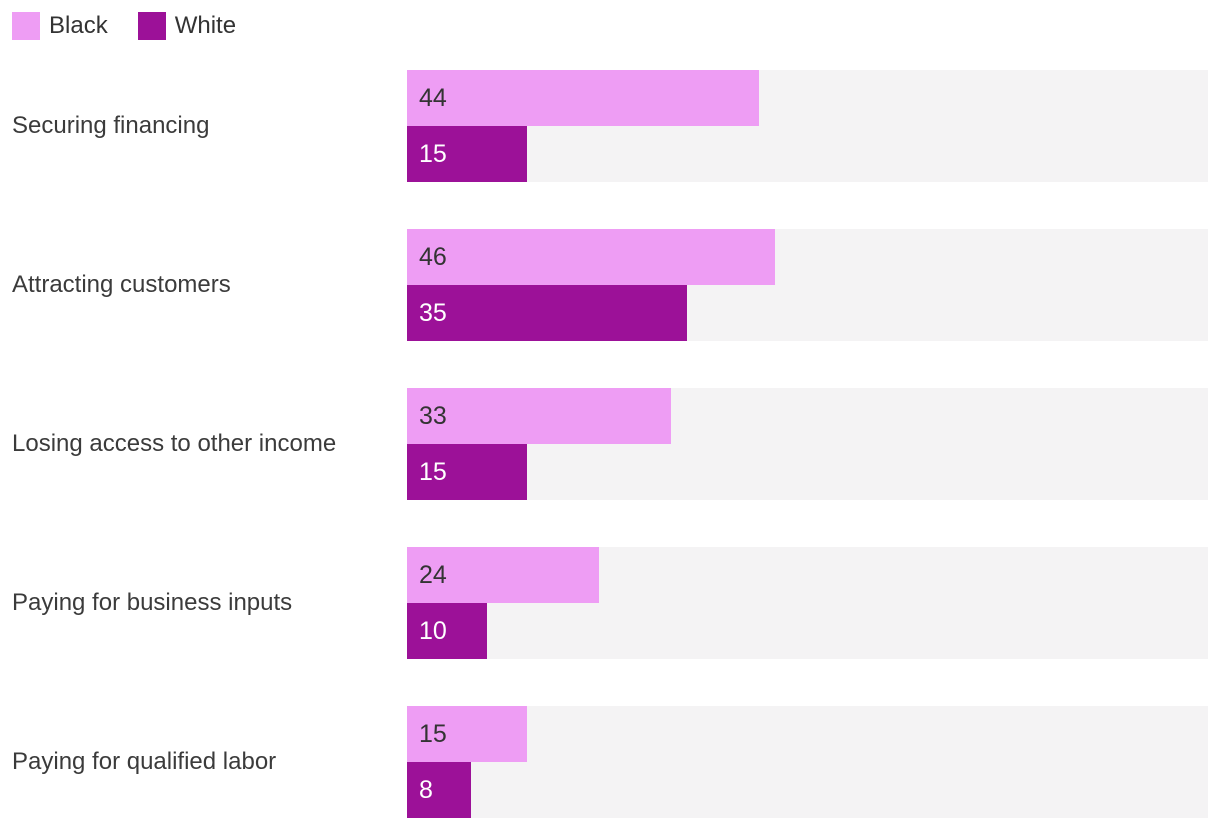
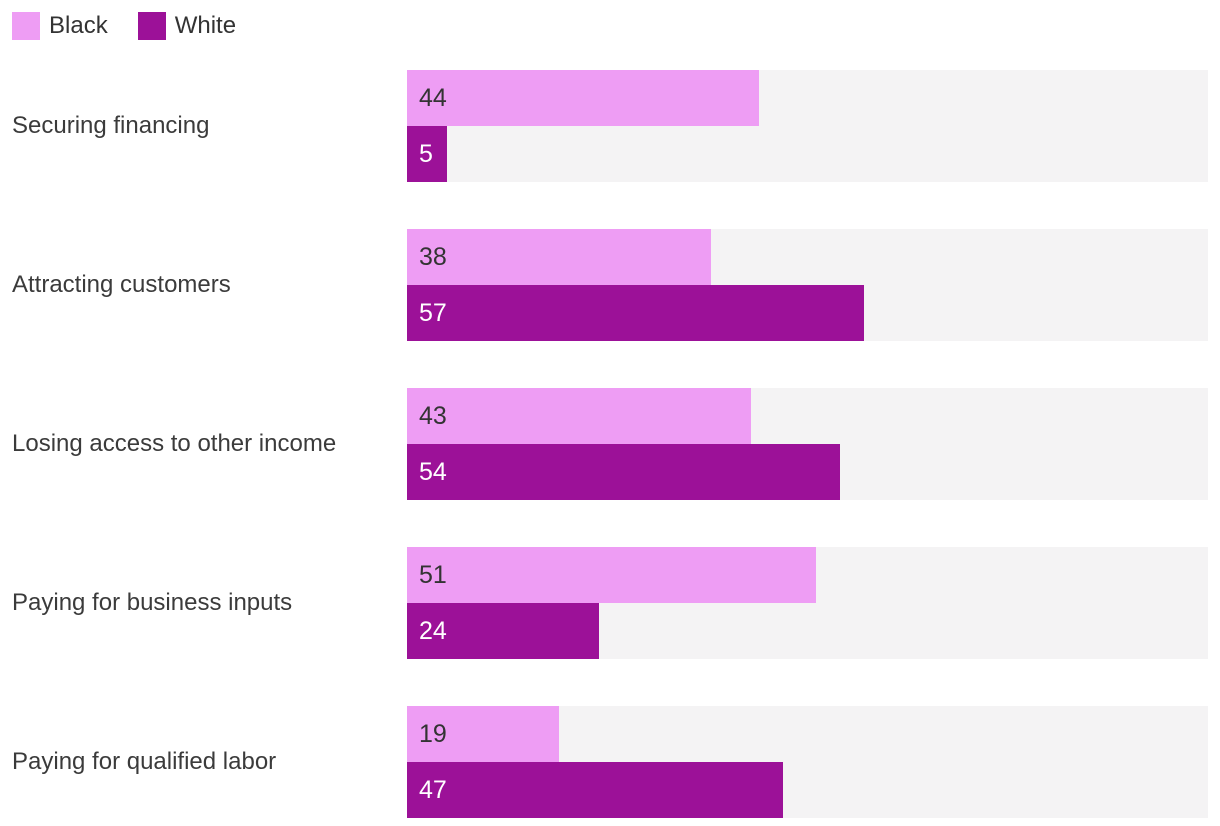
White/Securing financing: 15 -> 5
Black/Attracting customers: 46 -> 38
White/Attracting customers: 35 -> 57
Black/Losing access to other income: 33 -> 43
White/Losing access to other income: 15 -> 54
Black/Paying for business inputs: 24 -> 51
White/Paying for business inputs: 10 -> 24
Black/Paying for qualified labor: 15 -> 19
White/Paying for qualified labor: 8 -> 47
